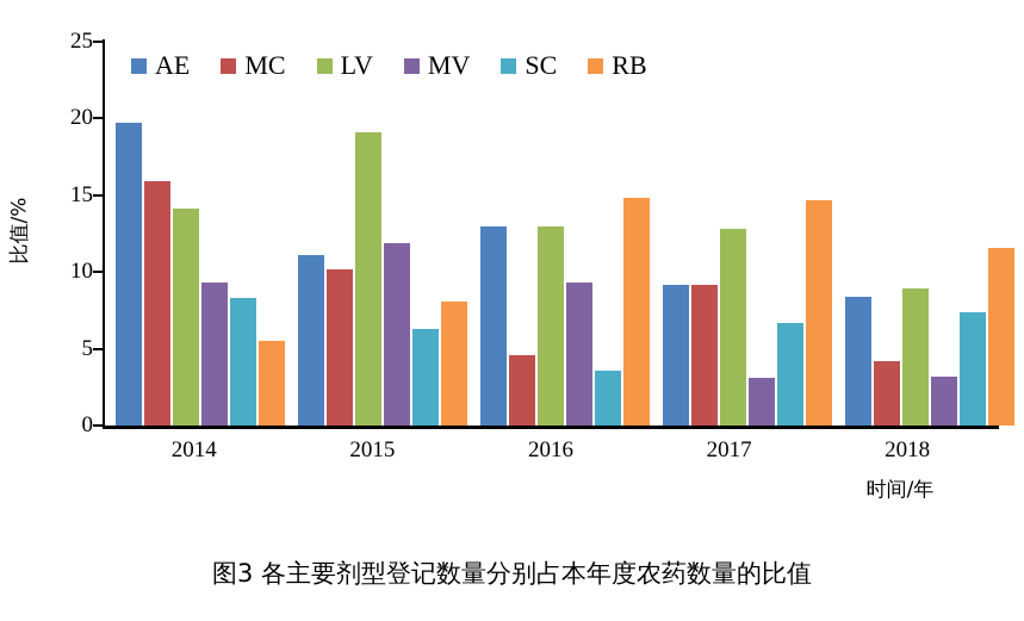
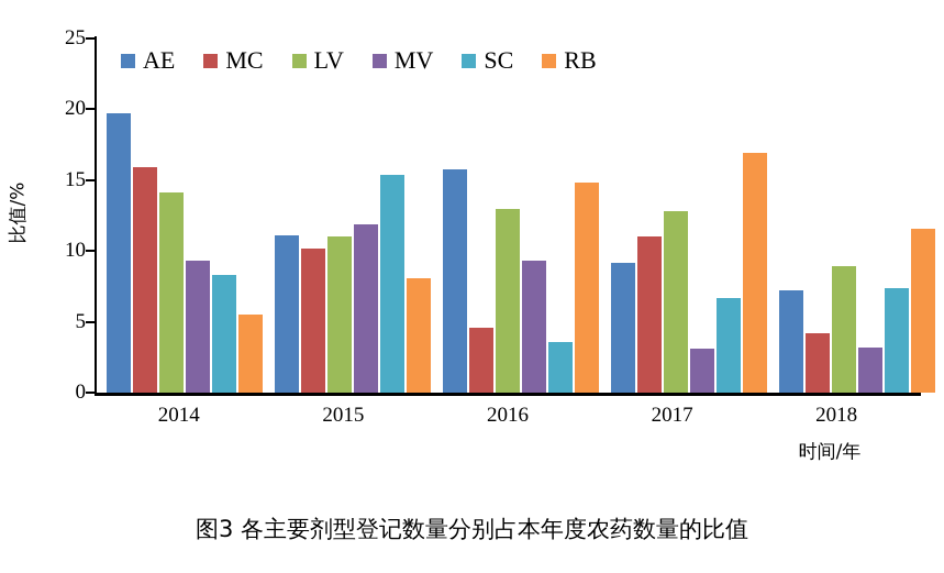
LV/2015: 19.1 -> 11.0
SC/2015: 6.3 -> 15.4
AE/2016: 13.0 -> 15.8
MC/2017: 9.2 -> 11.0
RB/2017: 14.7 -> 16.9
AE/2018: 8.4 -> 7.2
